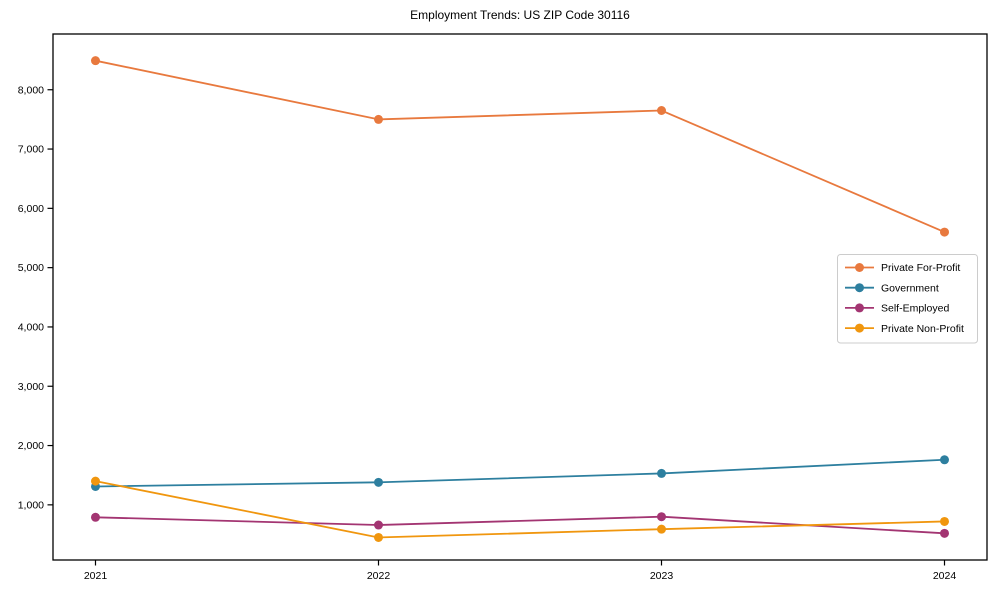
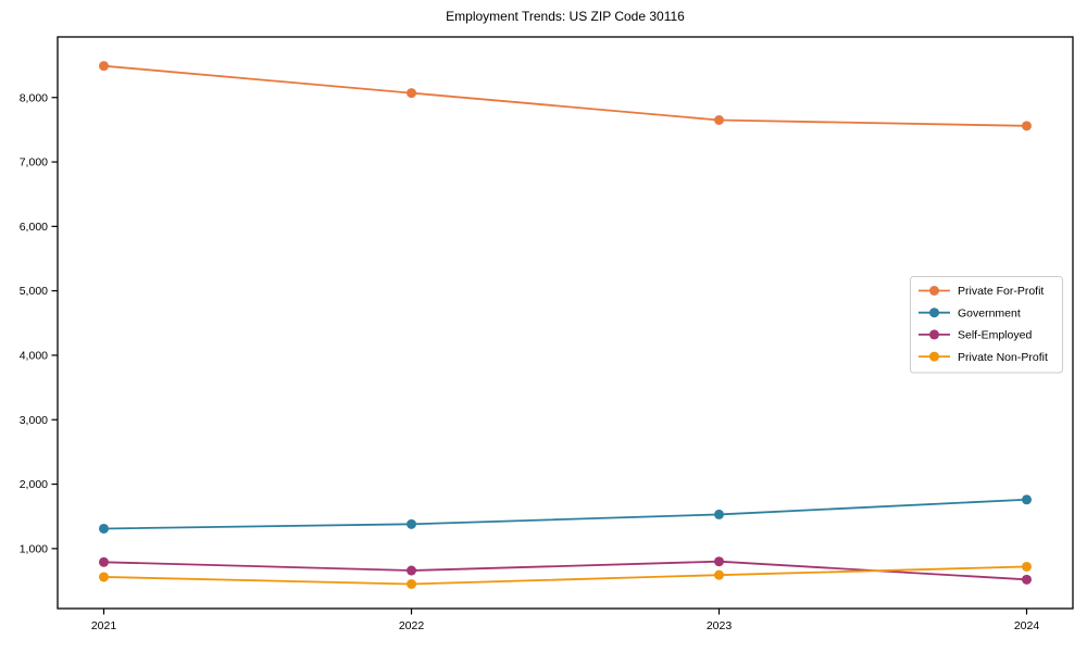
Private Non-Profit/2021: 1400 -> 600
Private For-Profit/2022: 7500 -> 8100
Private For-Profit/2024: 5600 -> 7600
